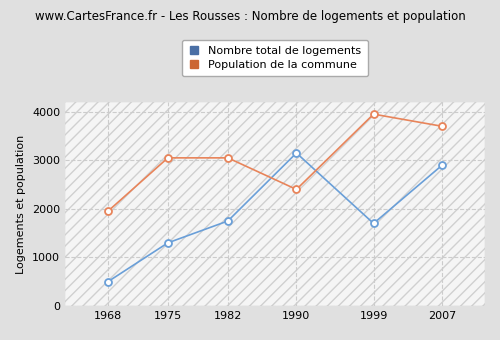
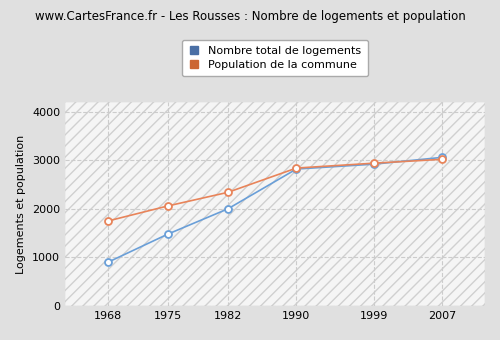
Nombre total de logements/1968: 500 -> 900
Population de la commune/1968: 1950 -> 1750
Nombre total de logements/1975: 1300 -> 1480
Population de la commune/1975: 3050 -> 2060
Nombre total de logements/1982: 1750 -> 2000
Population de la commune/1982: 3050 -> 2340
Nombre total de logements/1990: 3150 -> 2820
Population de la commune/1990: 2400 -> 2840
Nombre total de logements/1999: 1700 -> 2920
Population de la commune/1999: 3950 -> 2940
Nombre total de logements/2007: 2900 -> 3060
Population de la commune/2007: 3700 -> 3020
